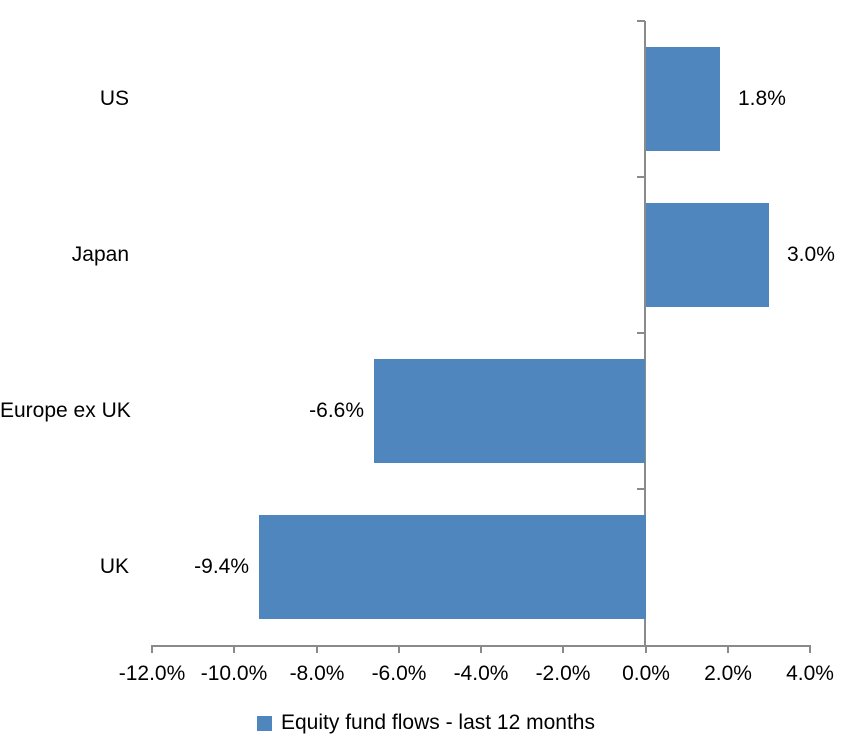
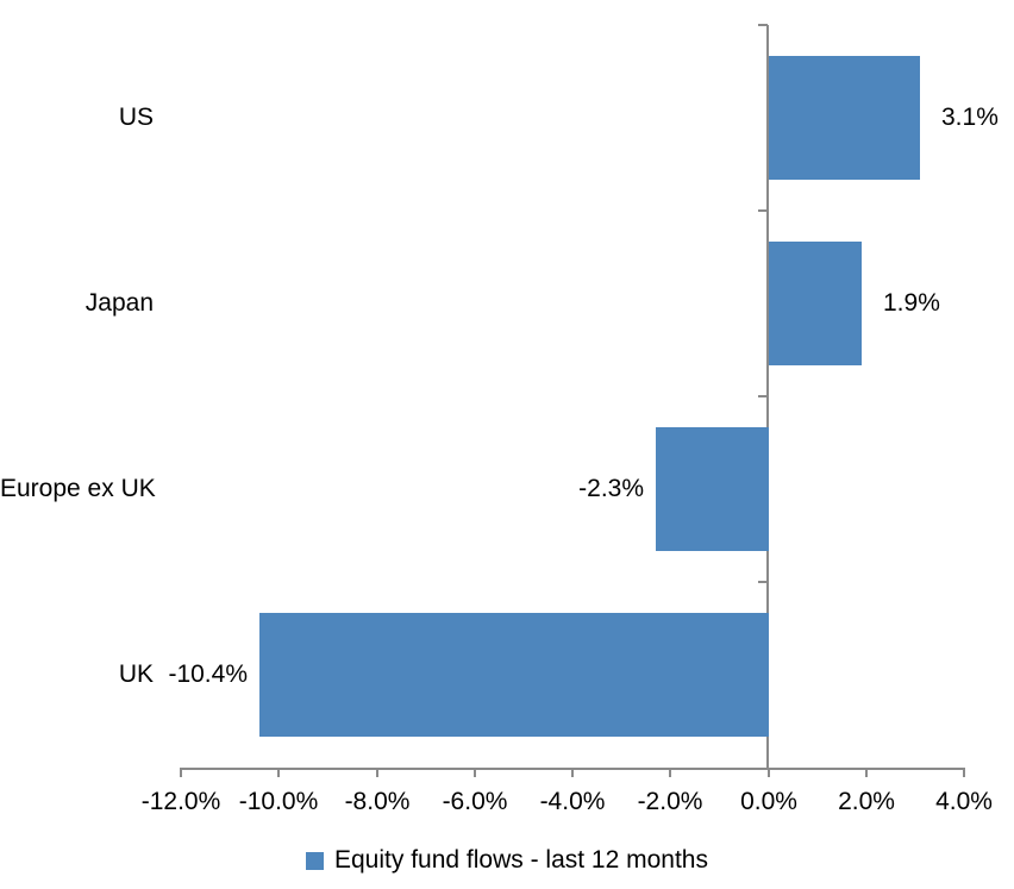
US: 1.8% -> 3.1%
Japan: 3.0% -> 1.9%
Europe ex UK: -6.6% -> -2.3%
UK: -9.4% -> -10.4%
